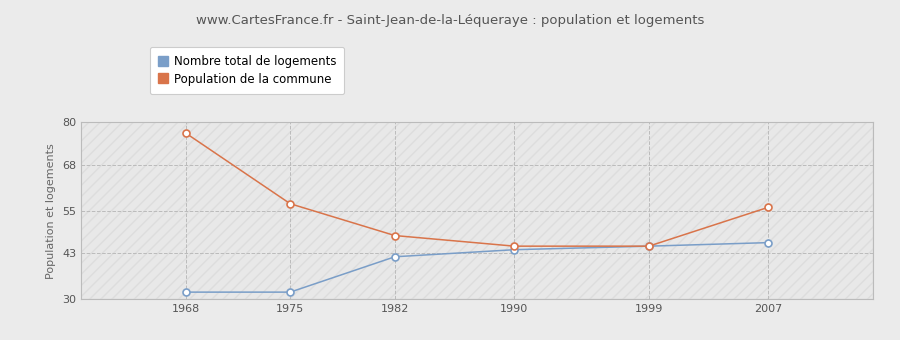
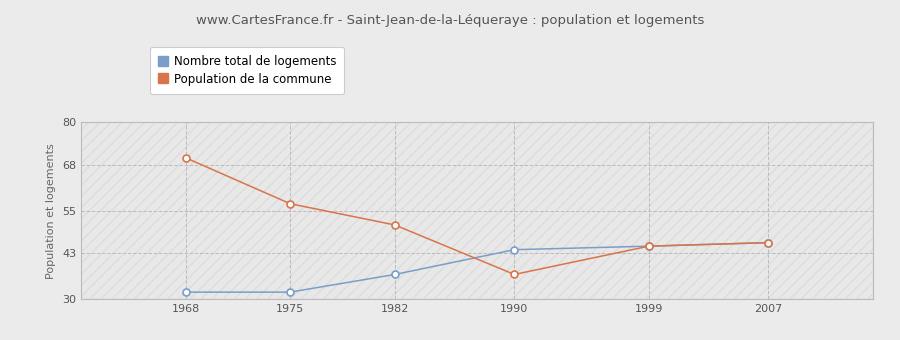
Population de la commune/1968: 77 -> 70
Nombre total de logements/1982: 42 -> 37
Population de la commune/1982: 48 -> 51
Population de la commune/1990: 45 -> 37
Population de la commune/2007: 56 -> 46
